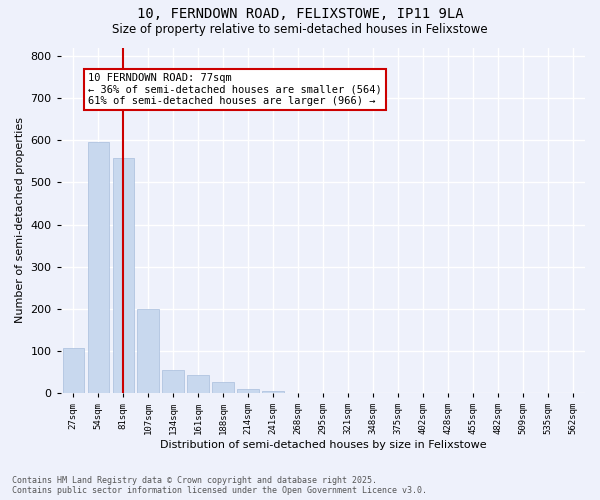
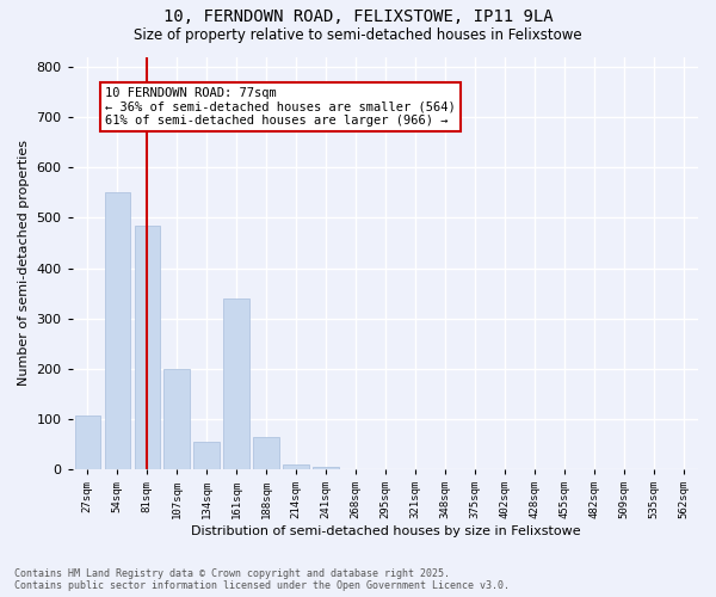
54sqm: 595 -> 550
81sqm: 557 -> 485
161sqm: 43 -> 340
188sqm: 27 -> 65
